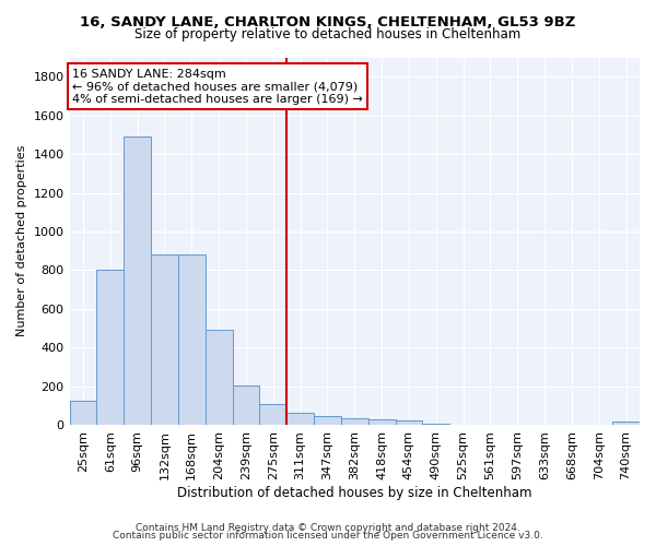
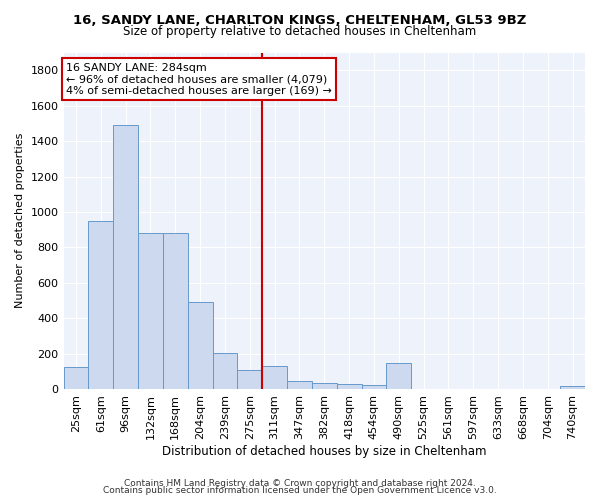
61sqm: 800 -> 950
311sqm: 60 -> 130
490sqm: 0 -> 150
